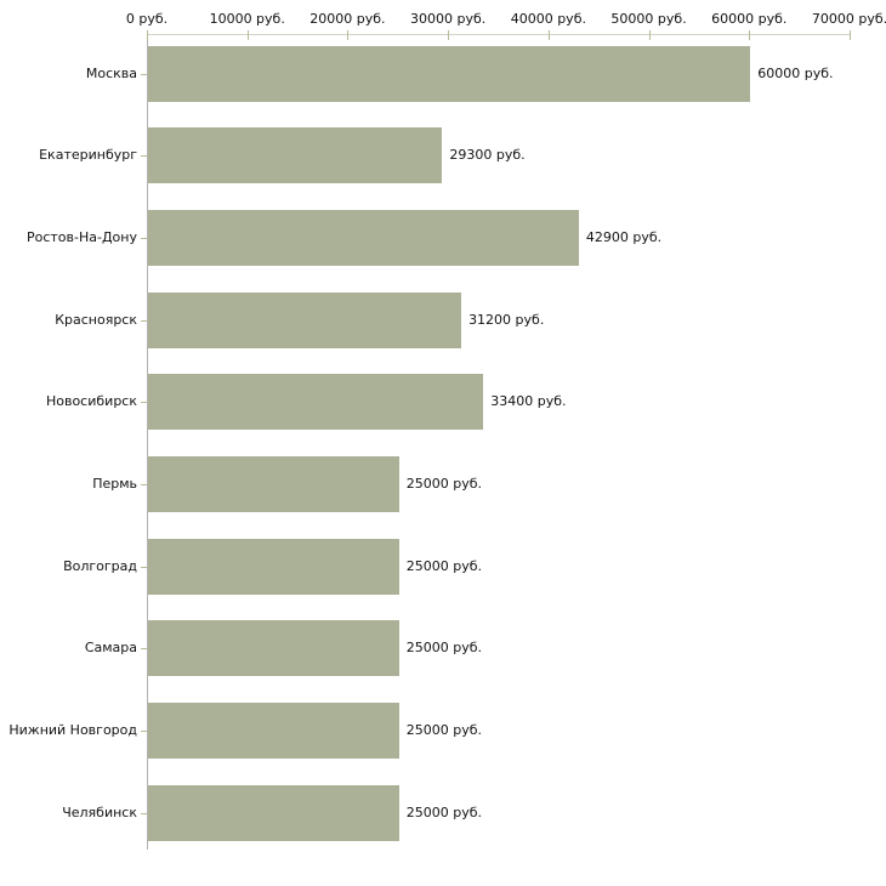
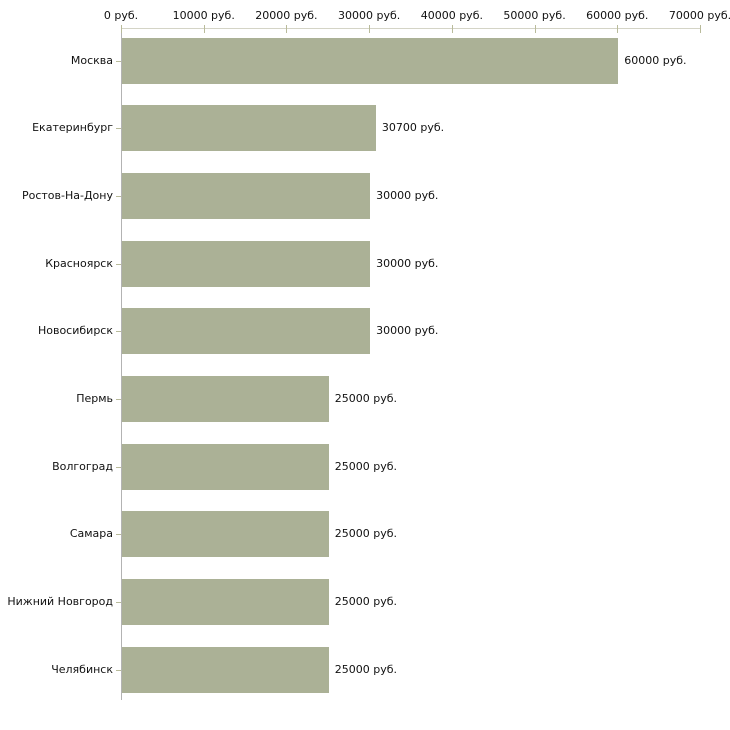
Екатеринбург: 29300 -> 30700
Ростов-На-Дону: 42900 -> 30000
Красноярск: 31200 -> 30000
Новосибирск: 33400 -> 30000
